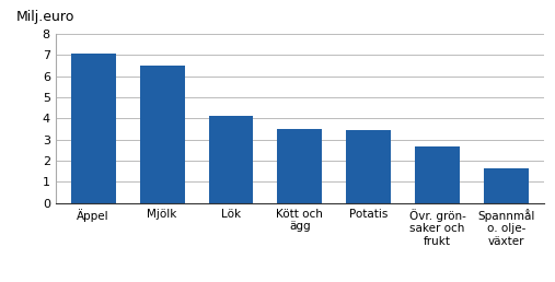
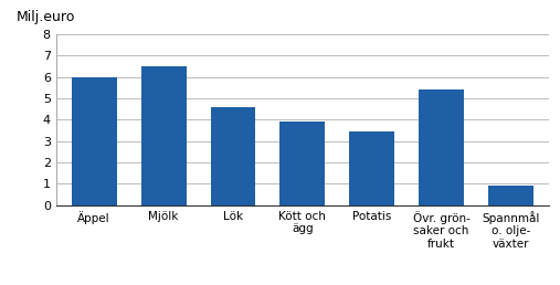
Äppel: 7.0 -> 6.0
Lök: 4.1 -> 4.6
Kött och ägg: 3.5 -> 3.9
Övr. grön- saker och frukt: 2.7 -> 5.4
Spannmål o. olje- växter: 1.6 -> 0.9
